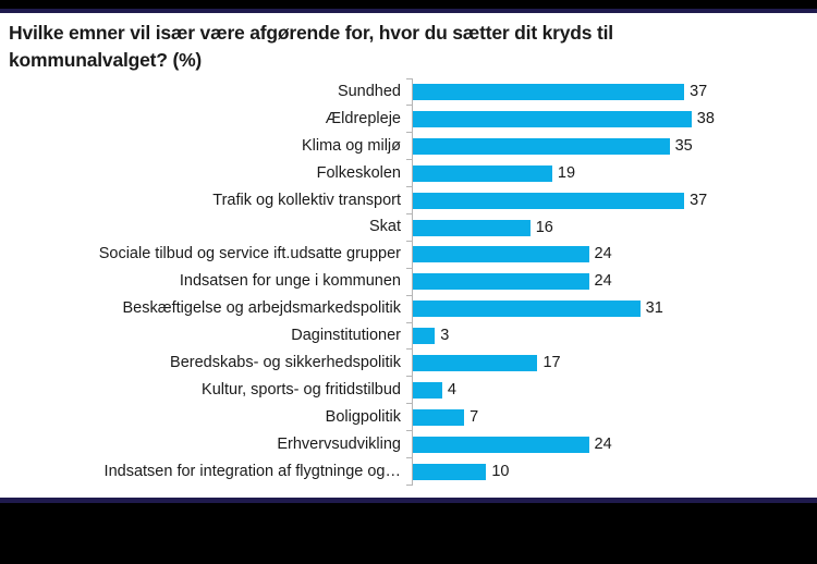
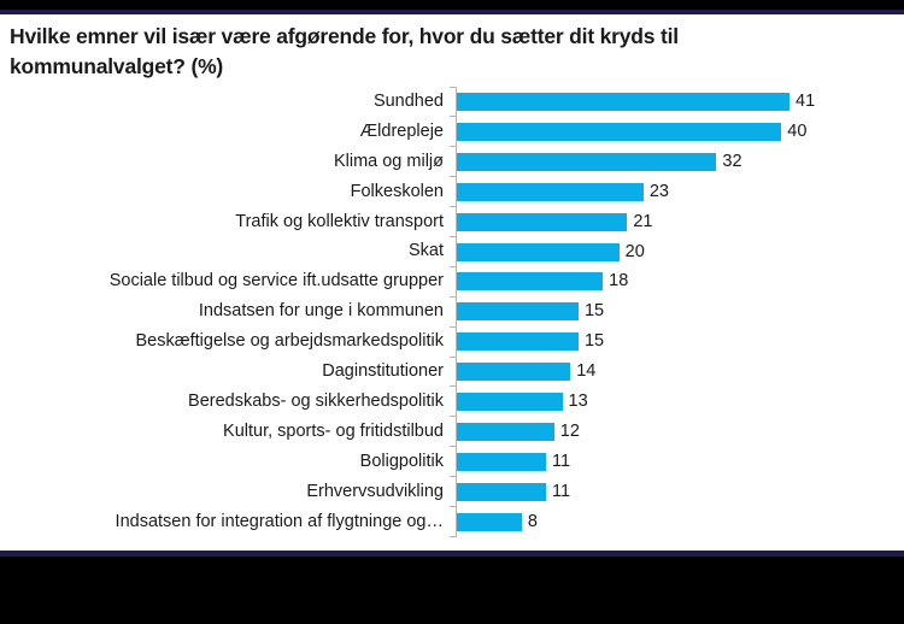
Sundhed: 37 -> 41
Ældrepleje: 38 -> 40
Klima og miljø: 35 -> 32
Folkeskolen: 19 -> 23
Trafik og kollektiv transport: 37 -> 21
Skat: 16 -> 20
Sociale tilbud og service ift.udsatte grupper: 24 -> 18
Indsatsen for unge i kommunen: 24 -> 15
Beskæftigelse og arbejdsmarkedspolitik: 31 -> 15
Daginstitutioner: 3 -> 14
Beredskabs- og sikkerhedspolitik: 17 -> 13
Kultur, sports- og fritidstilbud: 4 -> 12
Boligpolitik: 7 -> 11
Erhvervsudvikling: 24 -> 11
Indsatsen for integration af flygtninge og…: 10 -> 8
